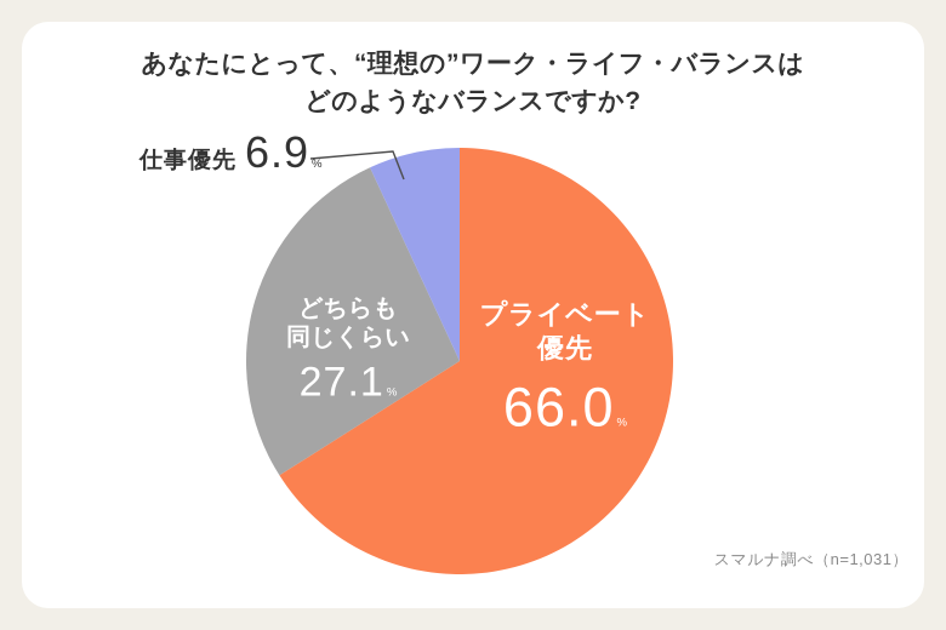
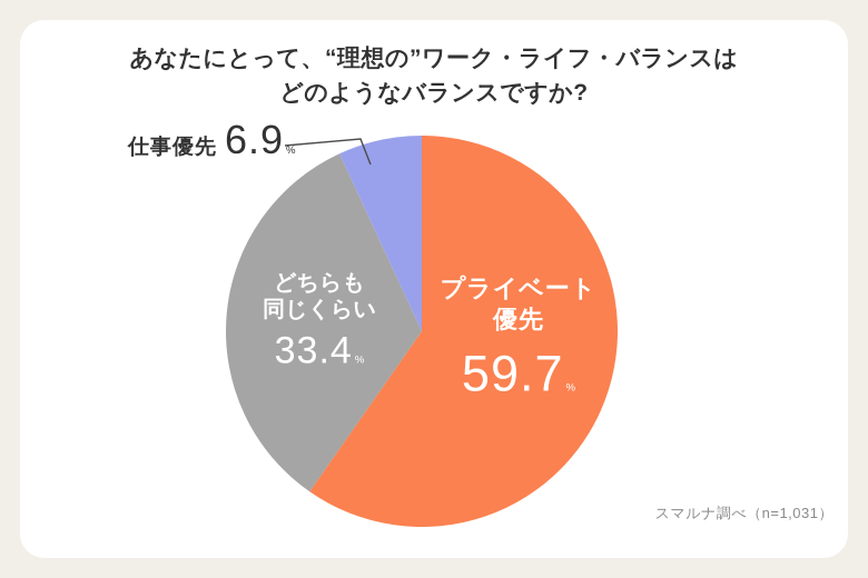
プライベート優先: 66.0 -> 59.7
どちらも同じくらい: 27.1 -> 33.4
